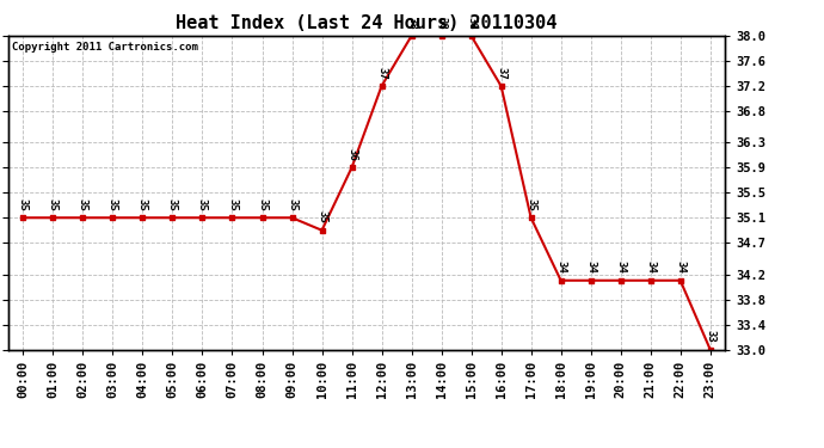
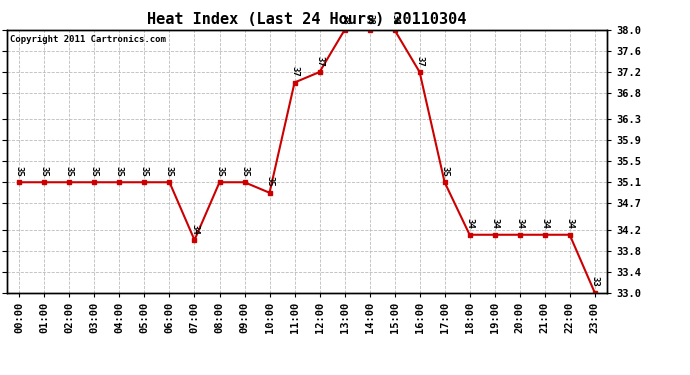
07:00: 35 -> 34
11:00: 36 -> 37
